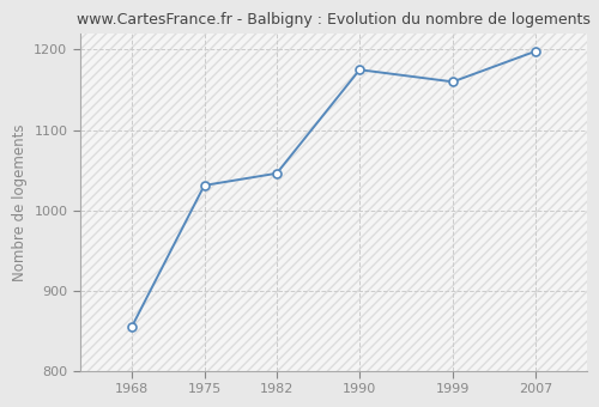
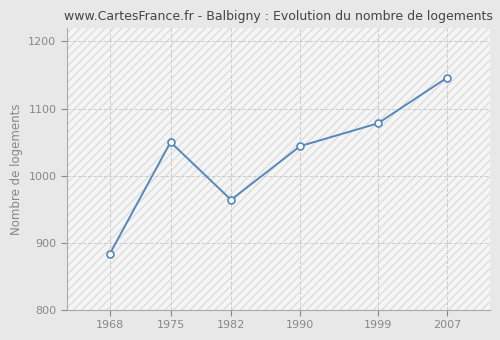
1968: 855 -> 884
1975: 1031 -> 1050
1982: 1046 -> 964
1990: 1175 -> 1044
1999: 1160 -> 1078
2007: 1198 -> 1146
